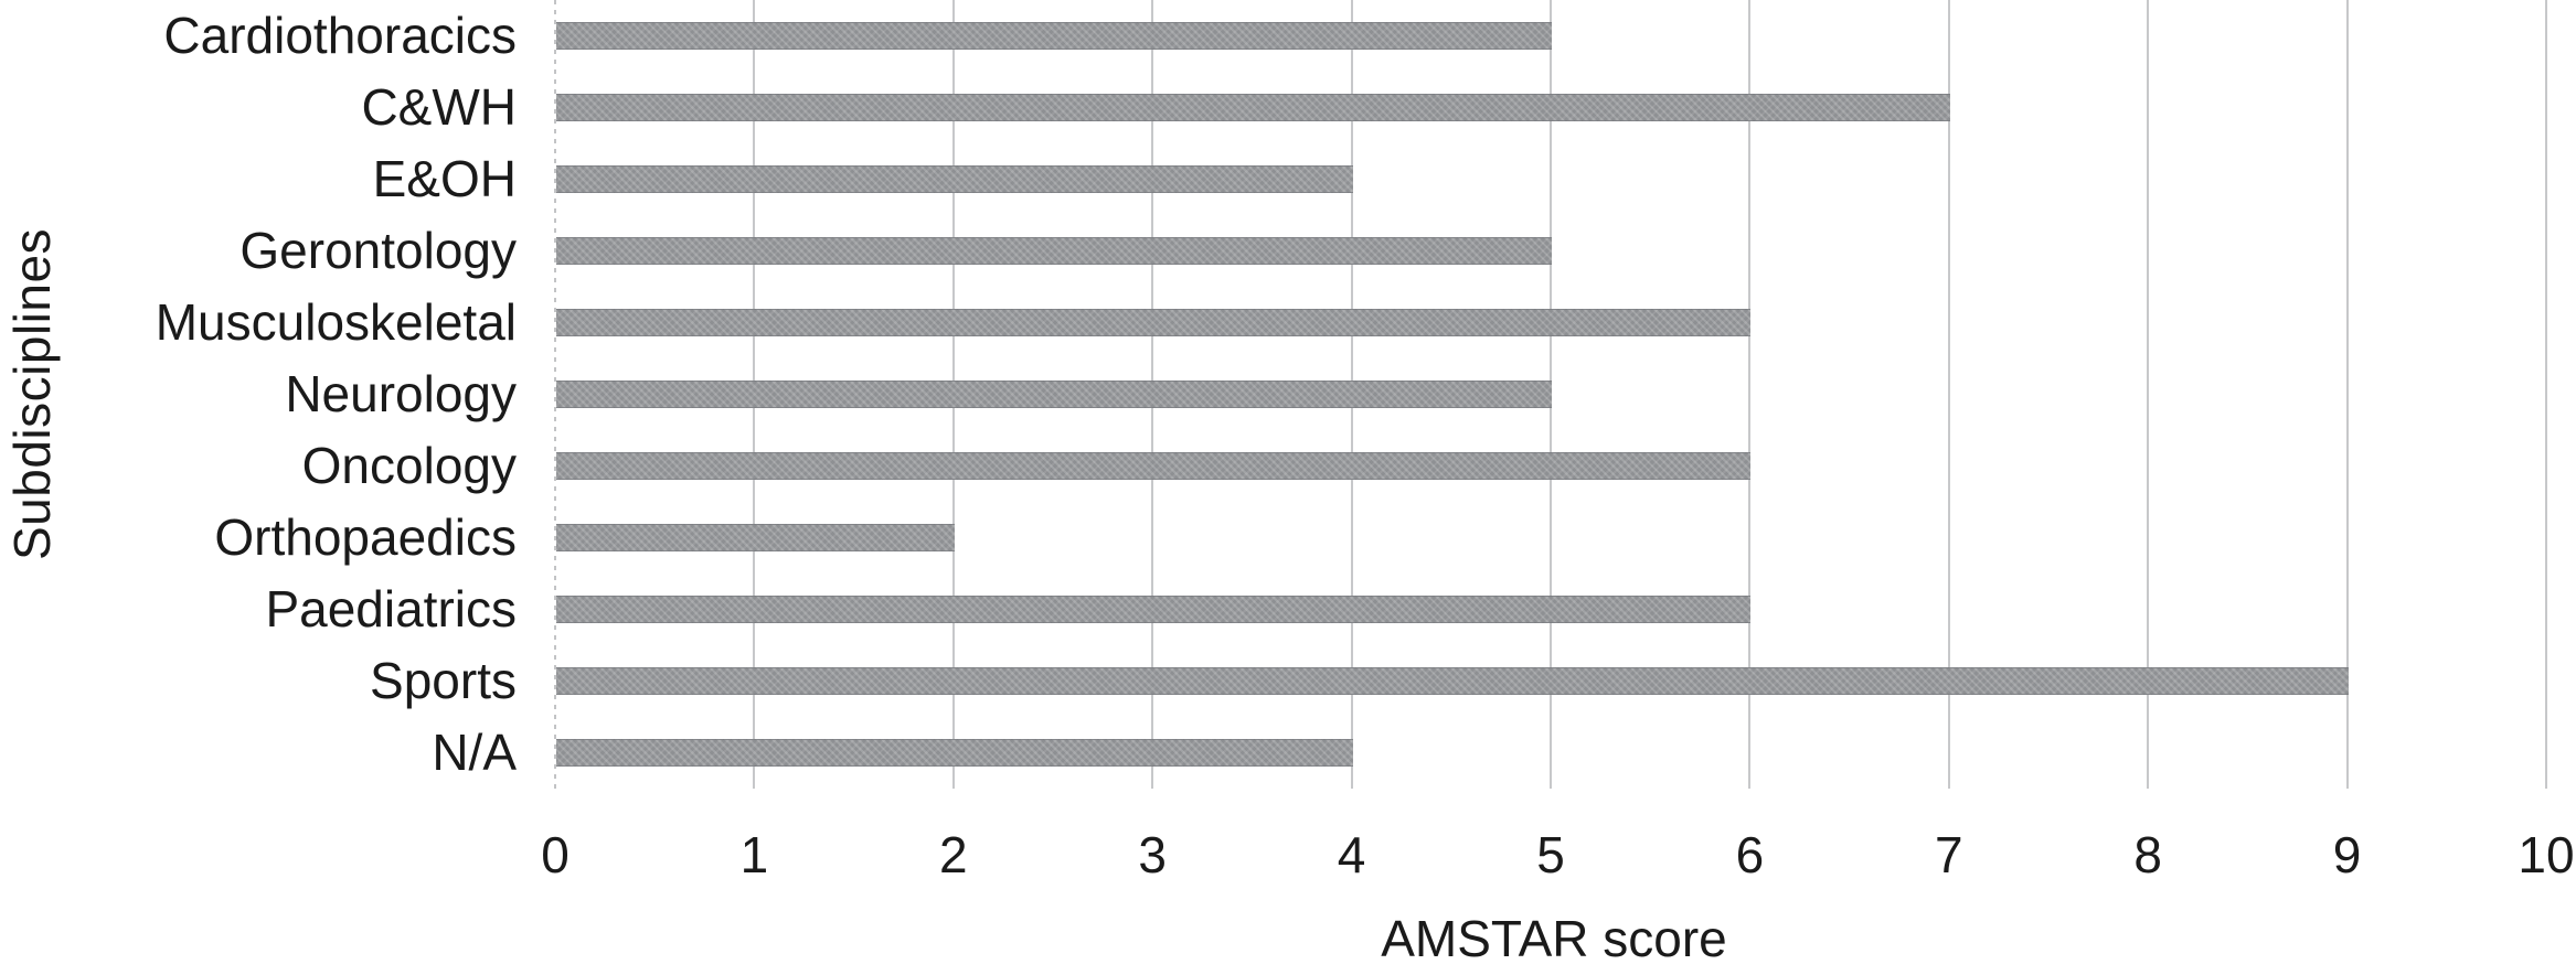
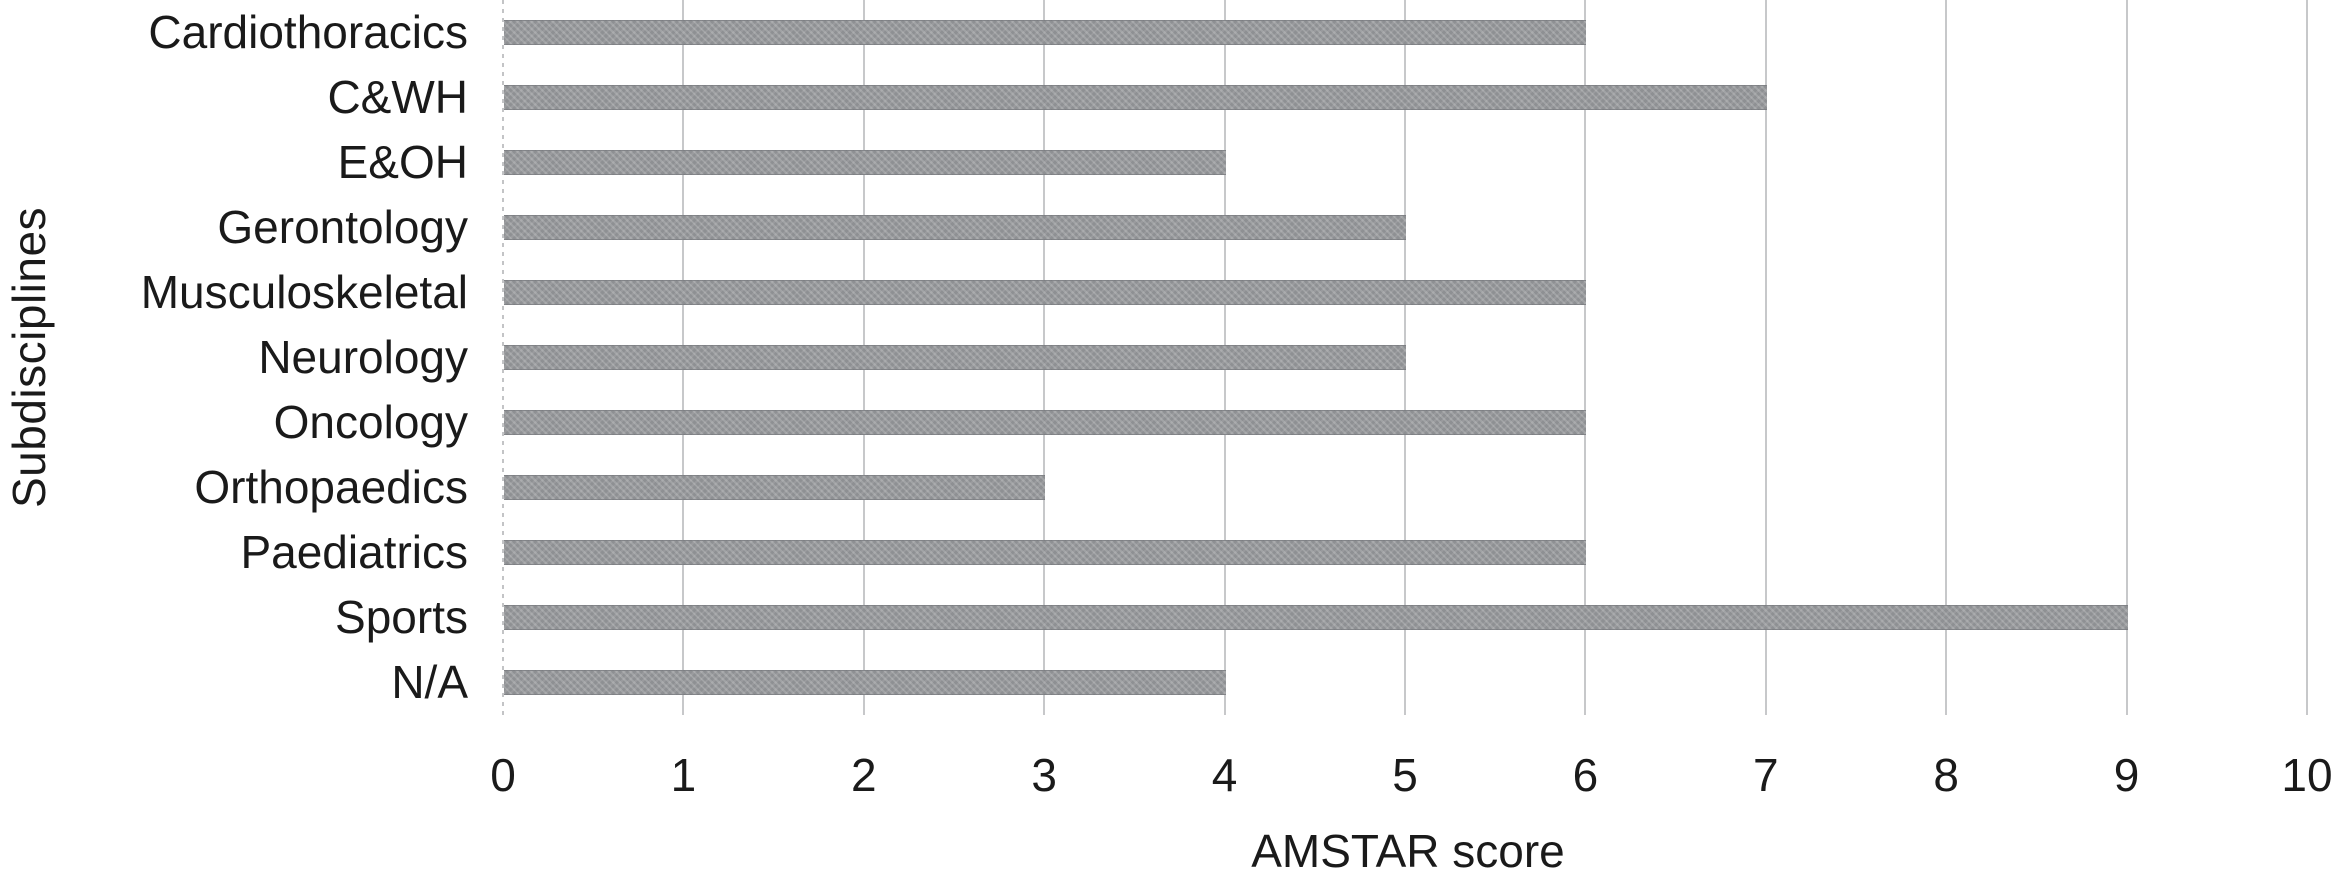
Cardiothoracics: 5 -> 6
Orthopaedics: 2 -> 3
